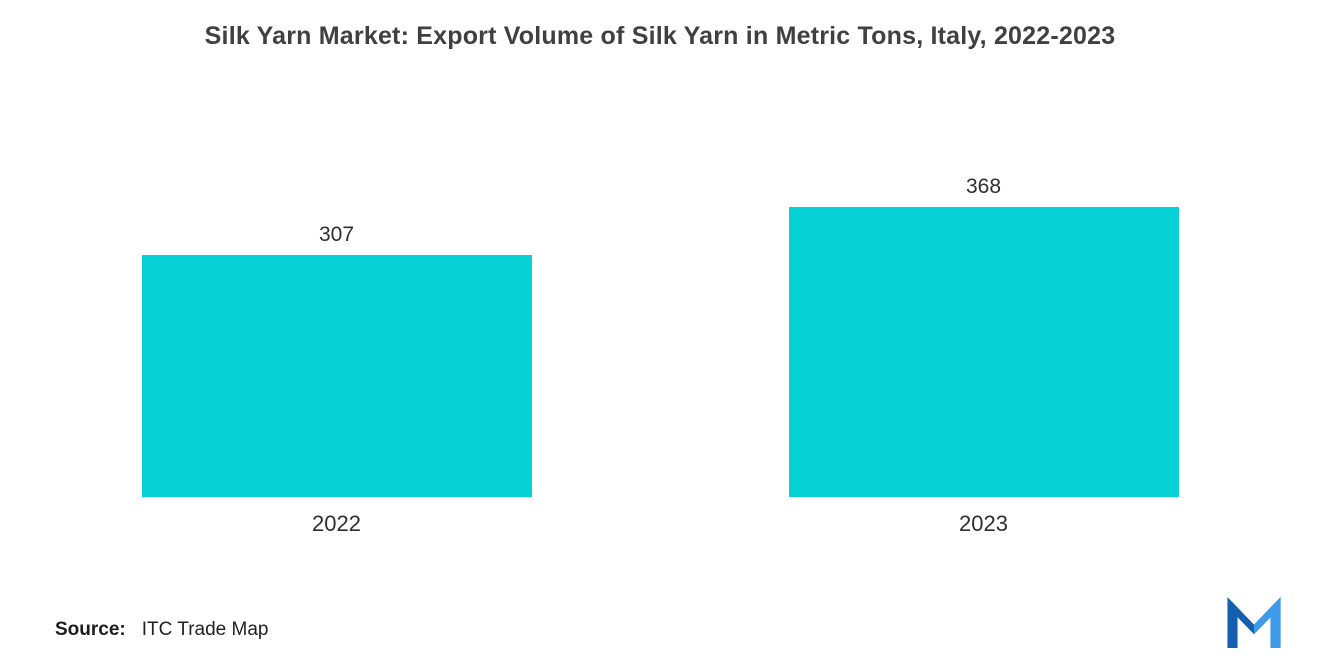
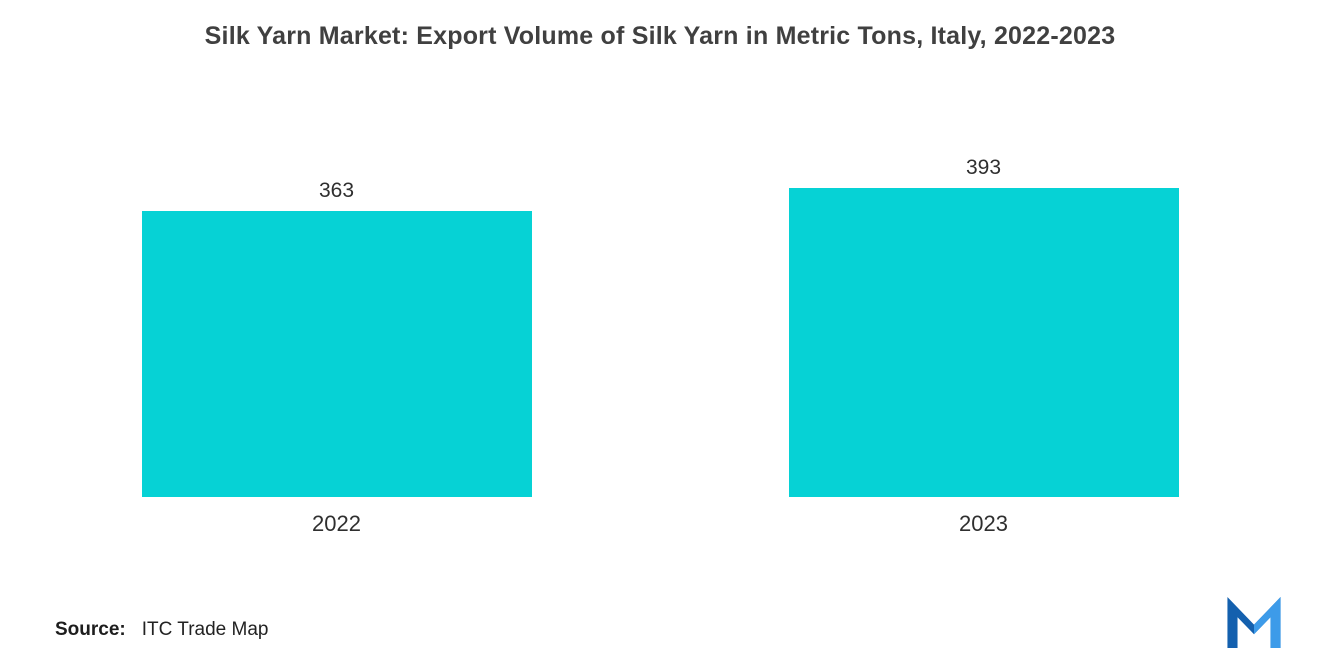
2022: 307 -> 363
2023: 368 -> 393
